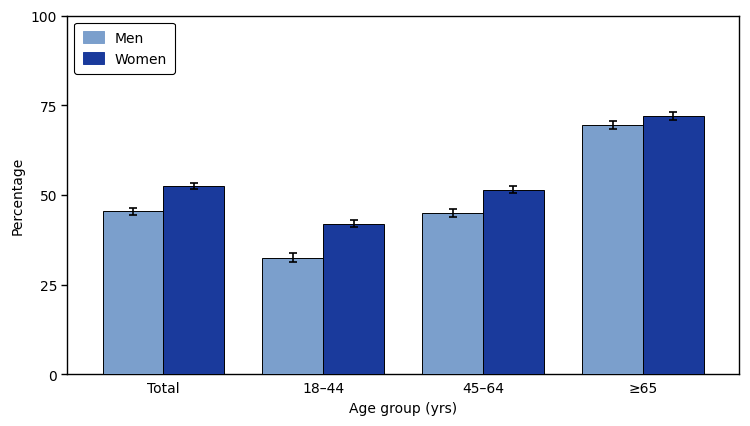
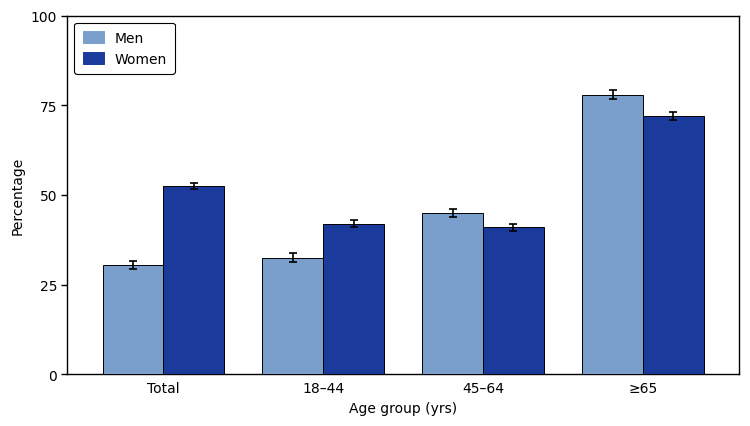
Men/Total: 45.5 -> 30.5
Women/45–64: 51.5 -> 41.0
Men/≥65: 69.5 -> 78.0
